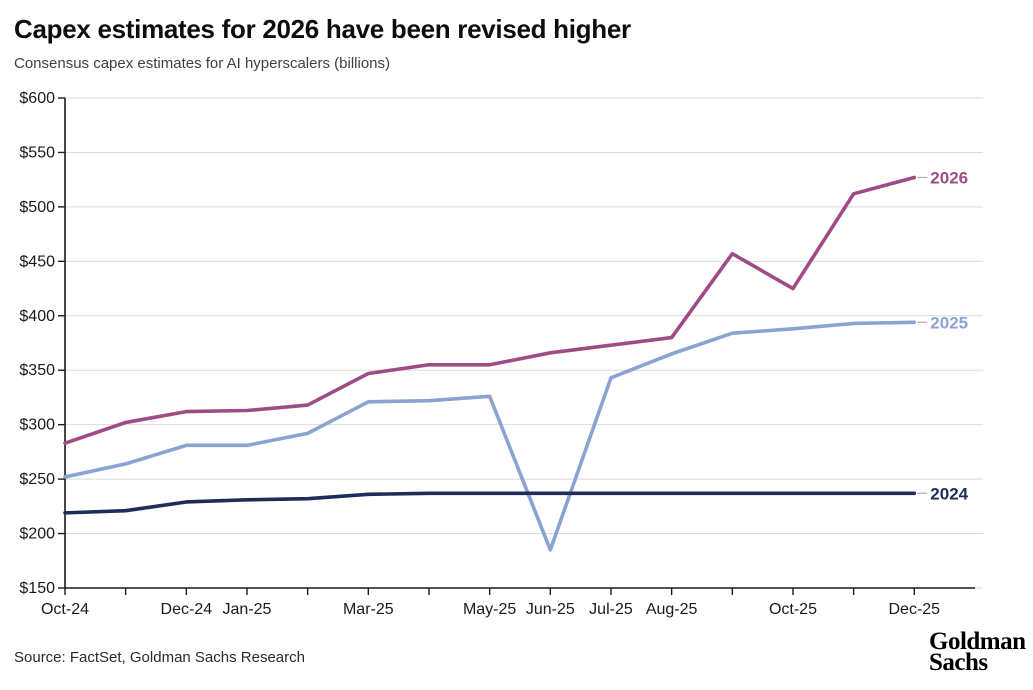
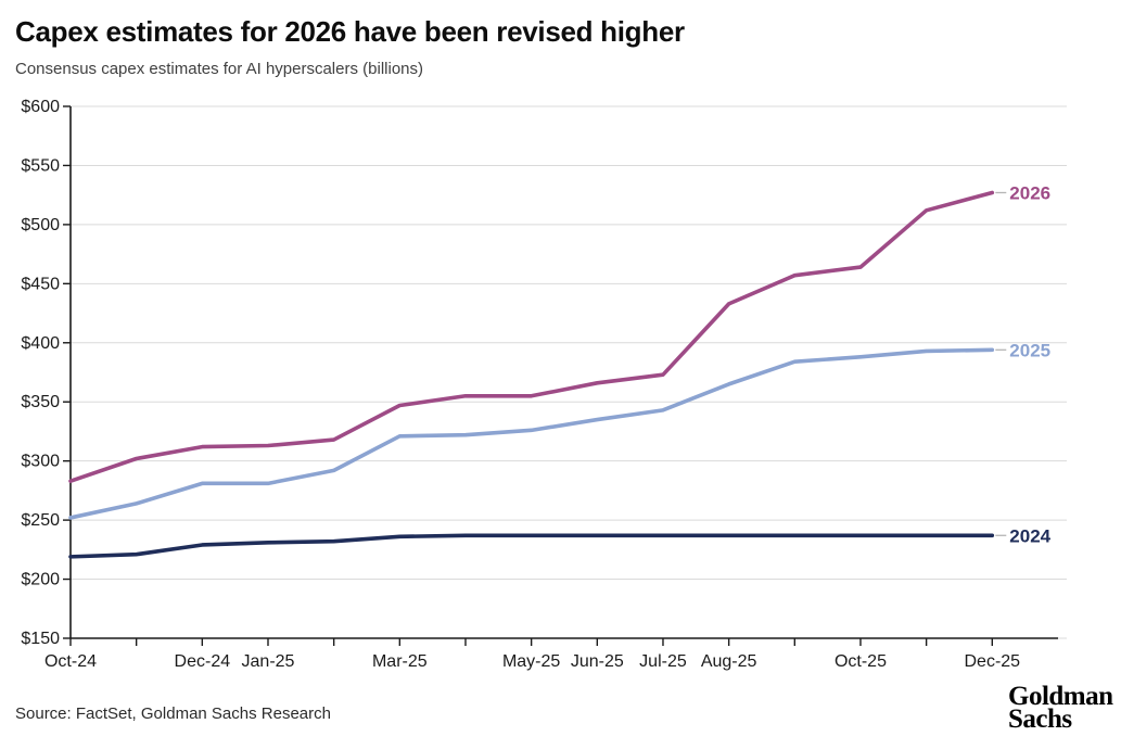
2025/Jun-25: $185 -> $335
2026/Aug-25: $380 -> $433
2026/Oct-25: $425 -> $464
